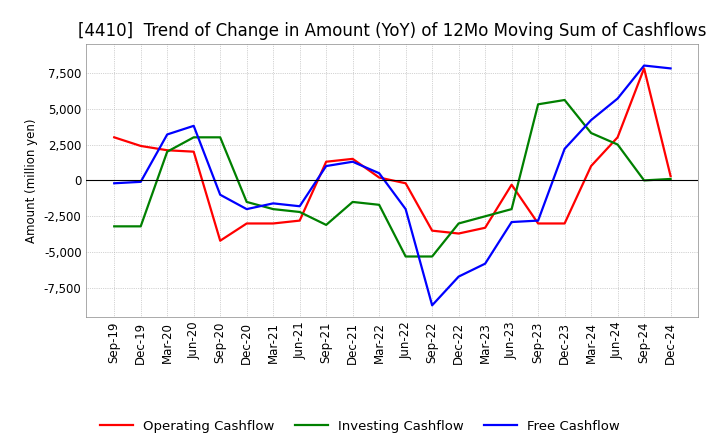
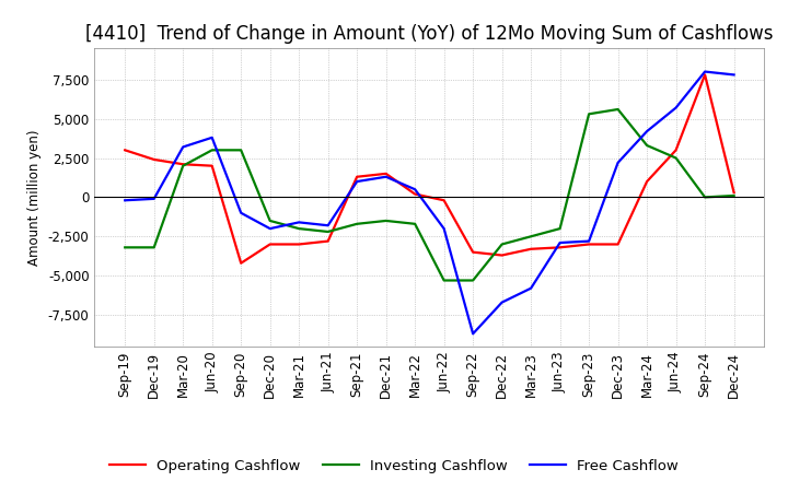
Investing Cashflow/Sep-21: -3,100 -> -1,700
Operating Cashflow/Jun-23: -300 -> -3,200
